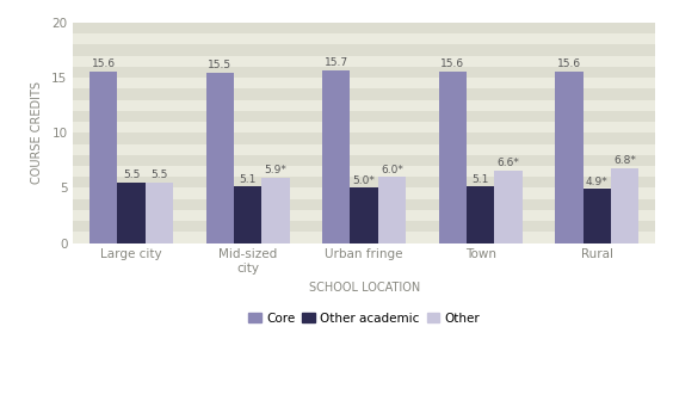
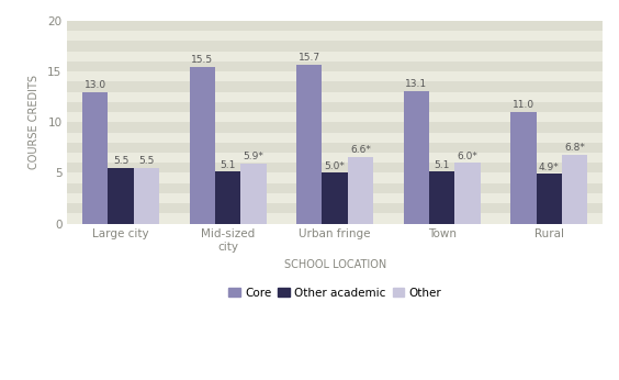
Core/Large city: 15.6 -> 13.0
Other/Urban fringe: 6.0* -> 6.6*
Core/Town: 15.6 -> 13.1
Other/Town: 6.6* -> 6.0*
Core/Rural: 15.6 -> 11.0
